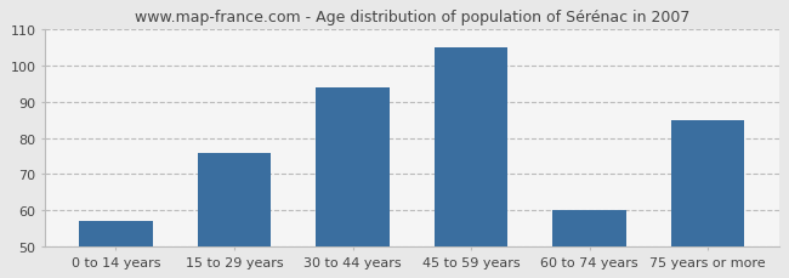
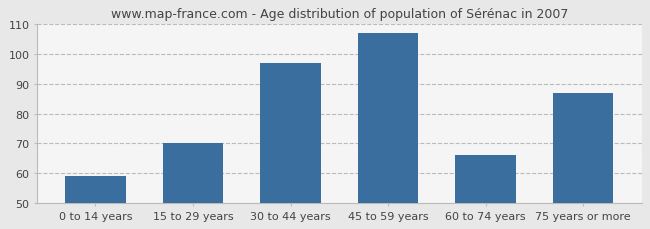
0 to 14 years: 57 -> 59
15 to 29 years: 76 -> 70
30 to 44 years: 94 -> 97
45 to 59 years: 105 -> 107
60 to 74 years: 60 -> 66
75 years or more: 85 -> 87
